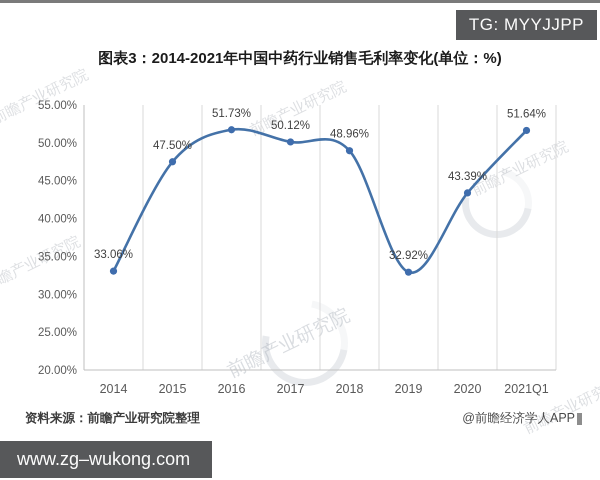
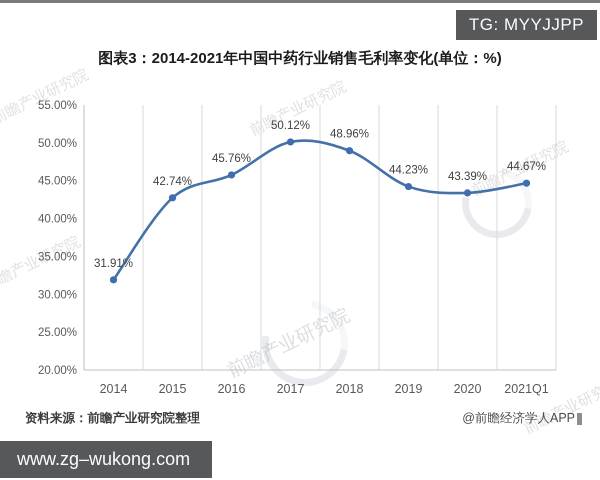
2014: 33.06% -> 31.91%
2015: 47.50% -> 42.74%
2016: 51.73% -> 45.76%
2019: 32.92% -> 44.23%
2021Q1: 51.64% -> 44.67%
